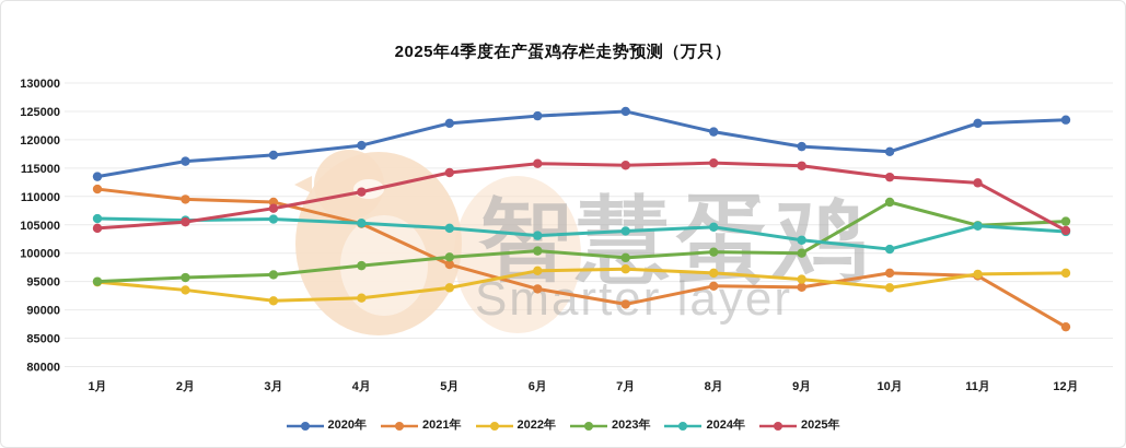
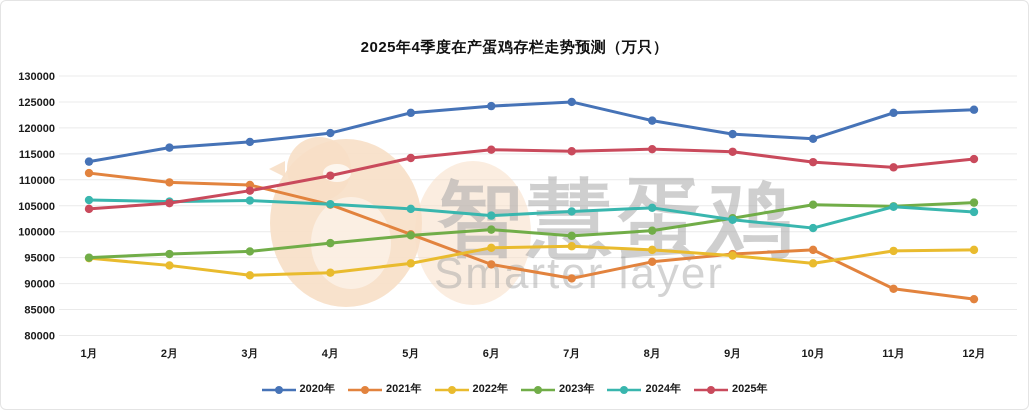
2021年/5月: 98000 -> 100000
2021年/9月: 94000 -> 96000
2023年/9月: 100000 -> 103000
2023年/10月: 109000 -> 105000
2021年/11月: 96000 -> 89000
2025年/12月: 104000 -> 114000
